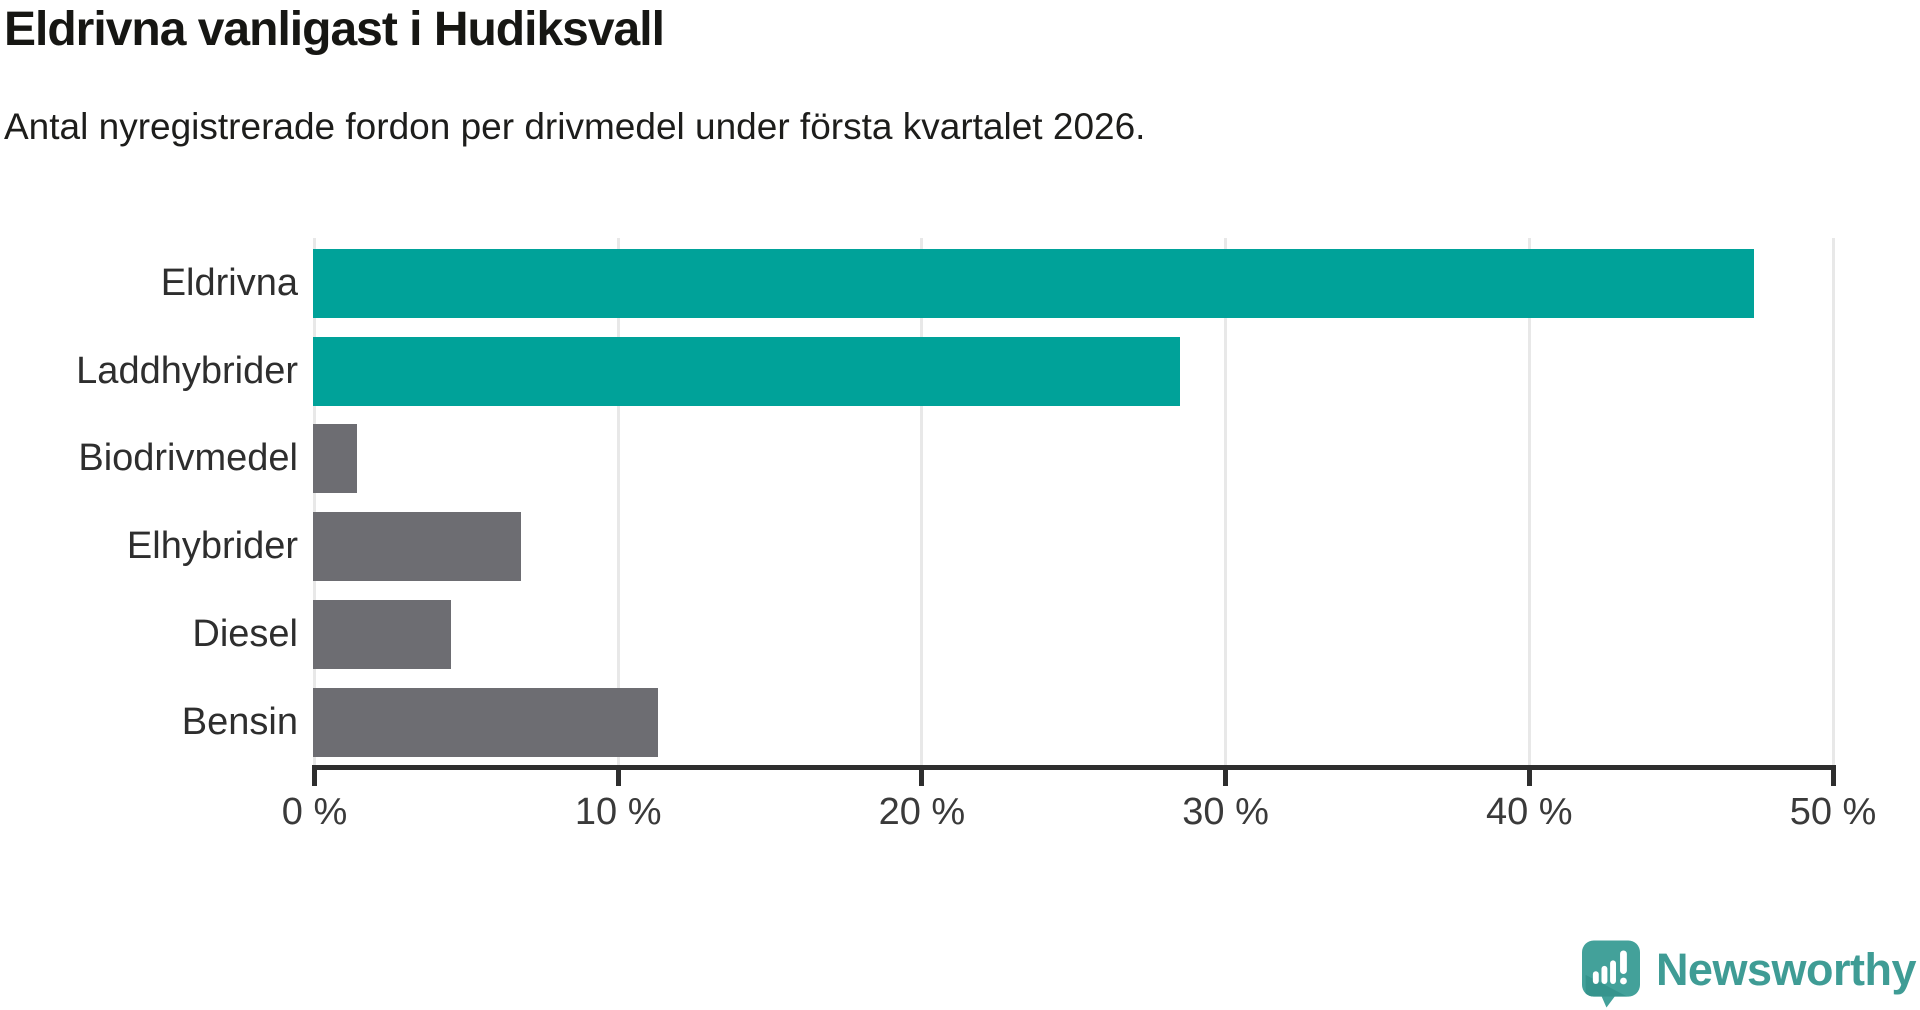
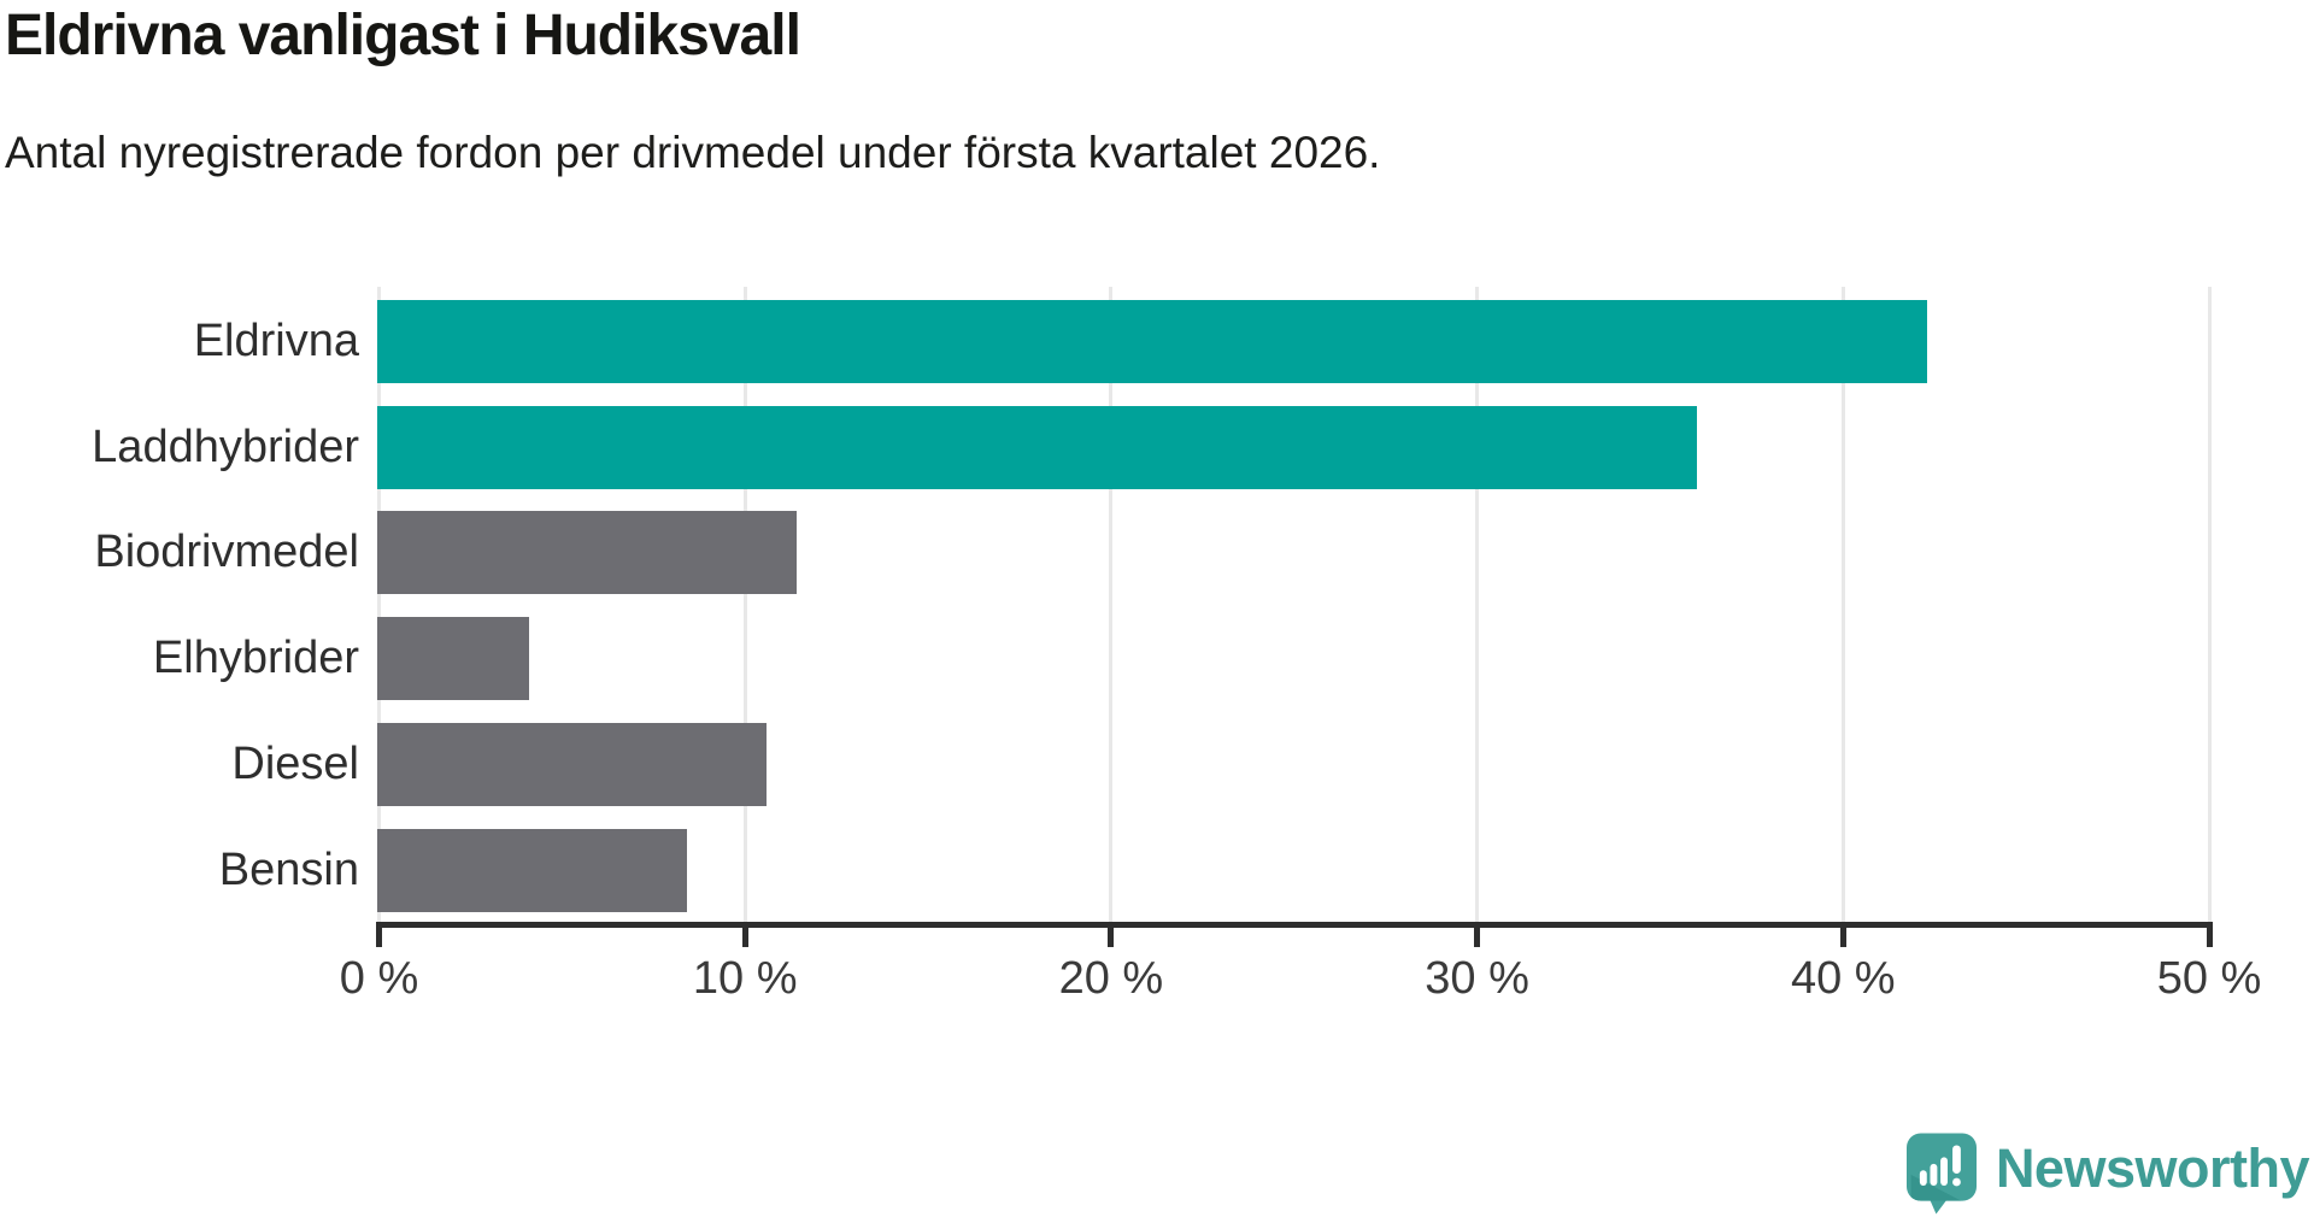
Eldrivna: 47.4% -> 42.3%
Laddhybrider: 28.5% -> 36.0%
Biodrivmedel: 1.4% -> 11.4%
Elhybrider: 6.8% -> 4.1%
Diesel: 4.5% -> 10.6%
Bensin: 11.3% -> 8.4%
